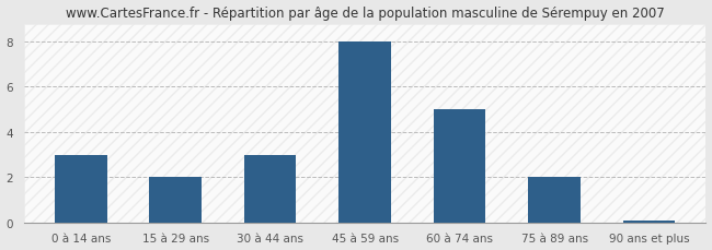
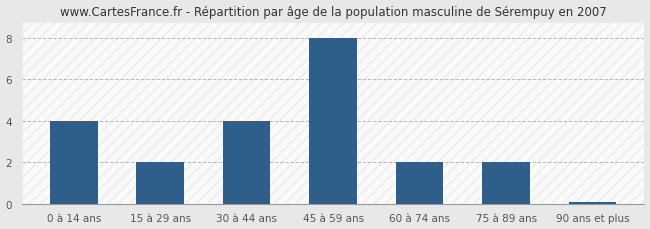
0 à 14 ans: 3.0 -> 4.0
30 à 44 ans: 3.0 -> 4.0
60 à 74 ans: 5.0 -> 2.0
